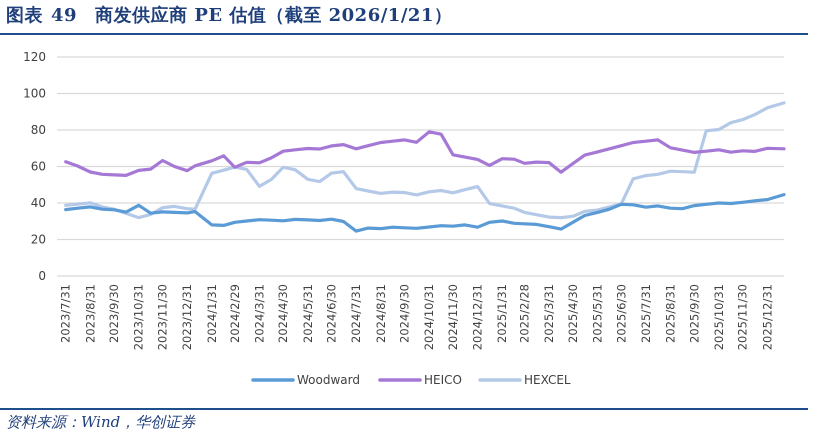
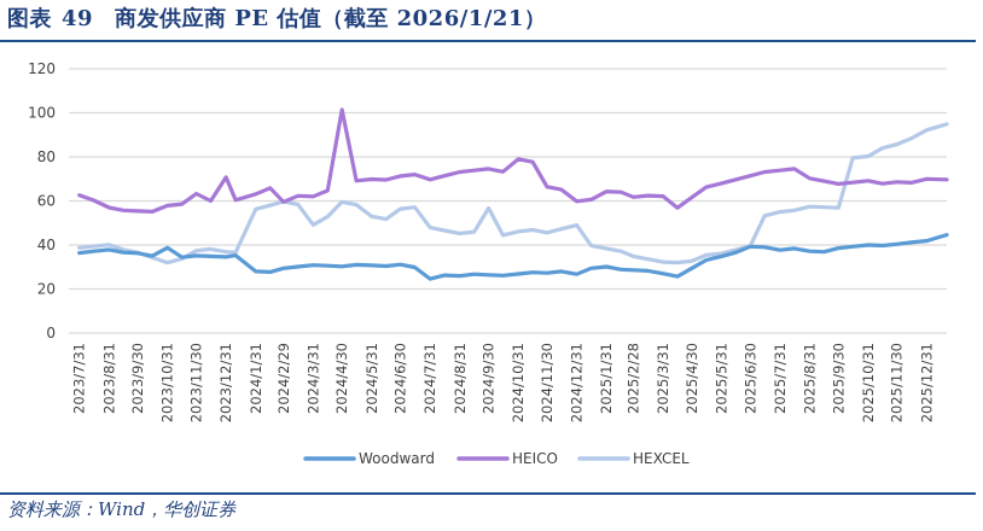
HEICO/2023/12/31: 58 -> 71
HEICO/2024/4/30: 68 -> 101
HEXCEL/2024/9/30: 46 -> 57
HEICO/2024/12/31: 64 -> 60
